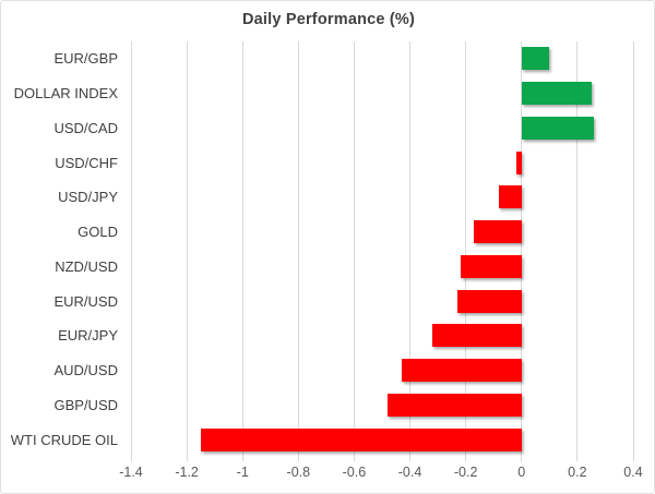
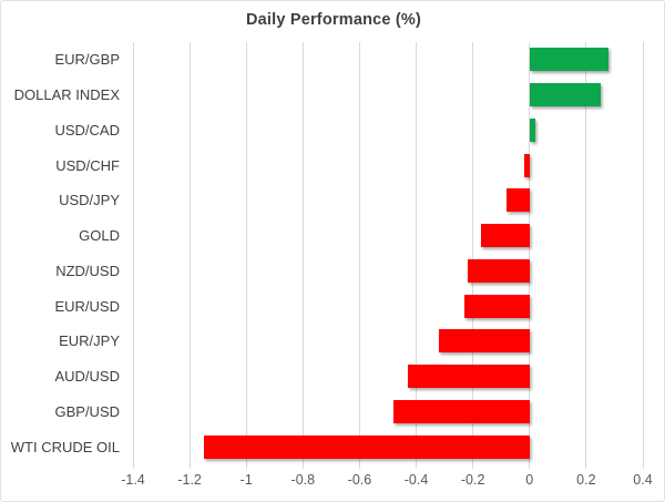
EUR/GBP: 0.10 -> 0.28
USD/CAD: 0.26 -> 0.02
